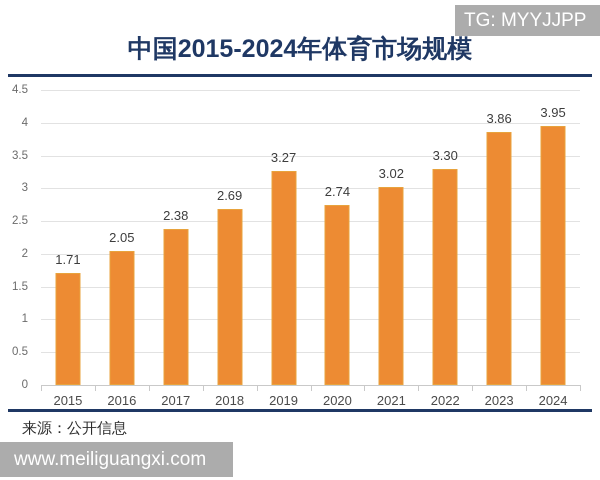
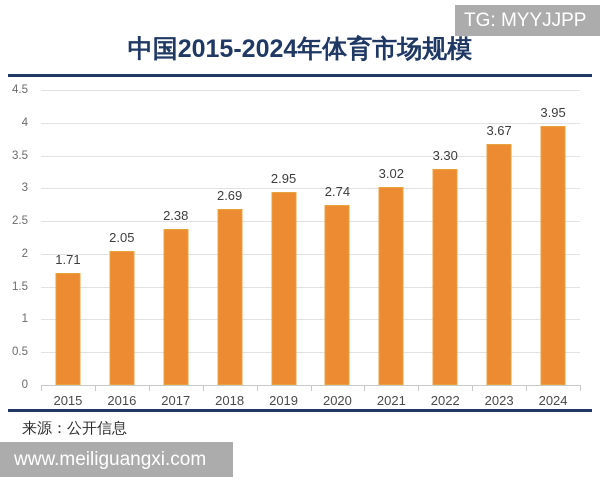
2019: 3.27 -> 2.95
2023: 3.86 -> 3.67
